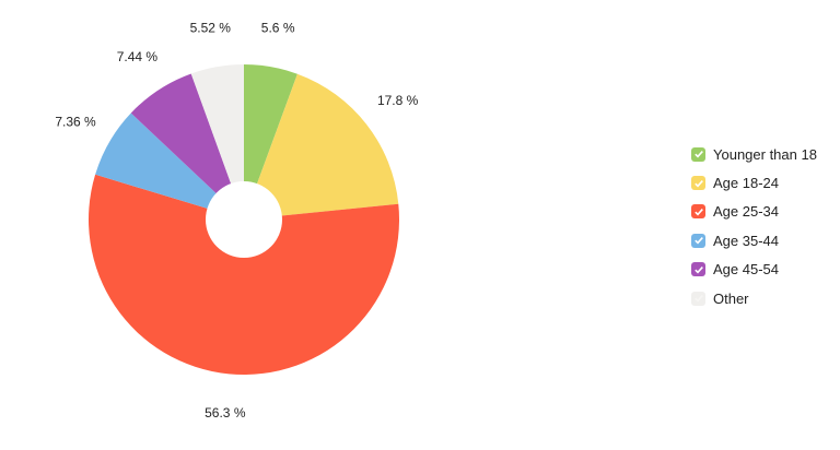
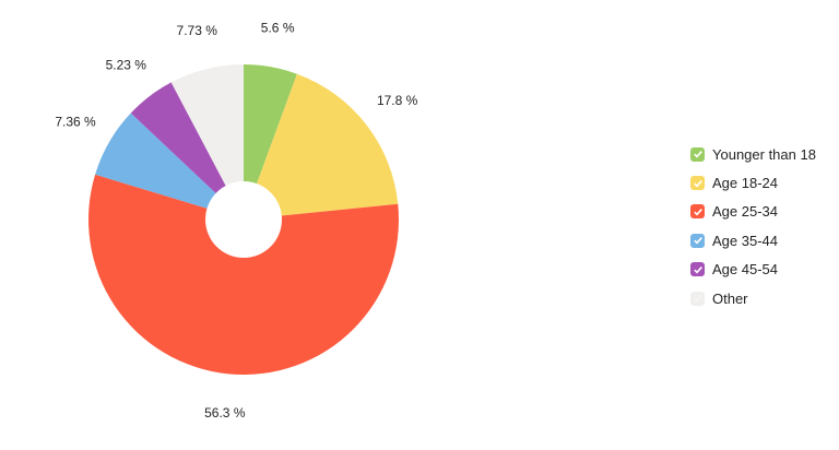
Age 45-54: 7.44 -> 5.23
Other: 5.52 -> 7.73
